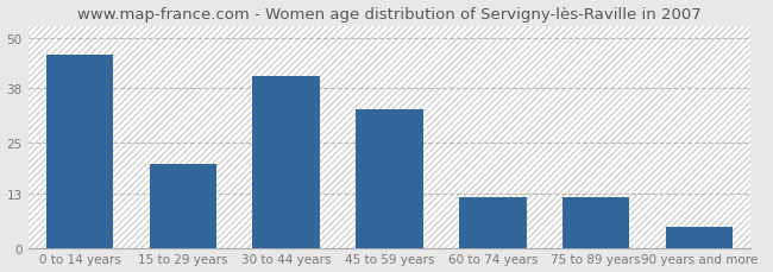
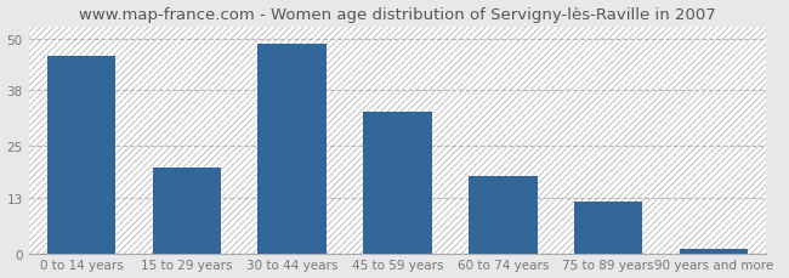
30 to 44 years: 41 -> 49
60 to 74 years: 12 -> 18
90 years and more: 5 -> 1
